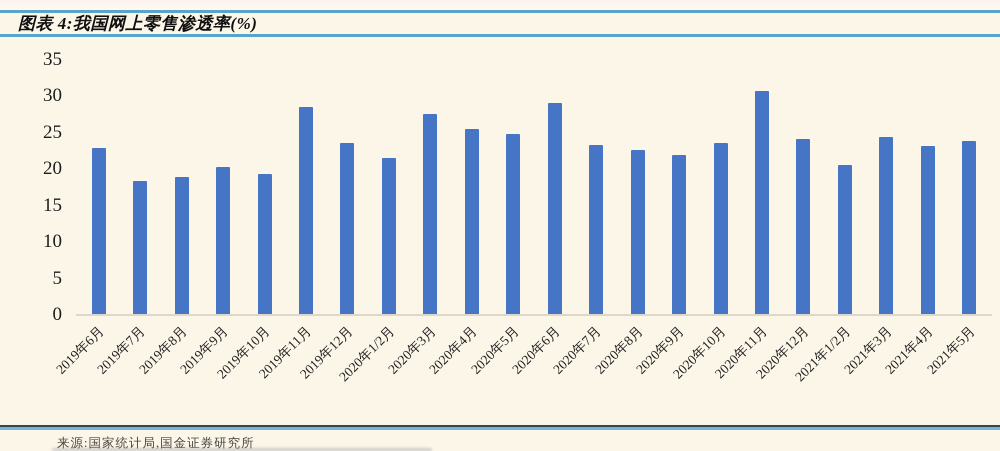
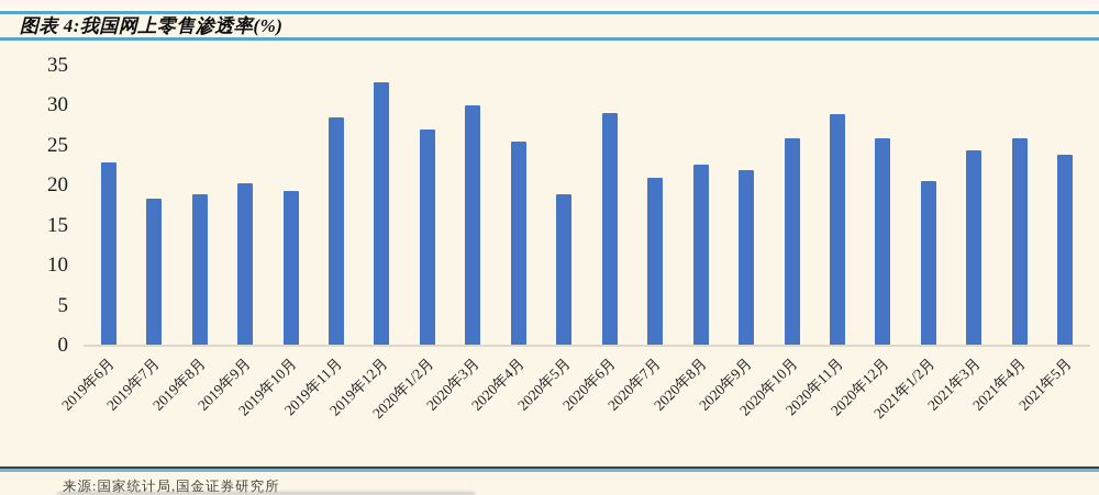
2019年12月: 24 -> 33
2020年1/2月: 22 -> 27
2020年3月: 28 -> 30
2020年5月: 25 -> 19
2020年7月: 23 -> 21
2020年10月: 24 -> 26
2020年11月: 31 -> 29
2020年12月: 24 -> 26
2021年4月: 23 -> 26
